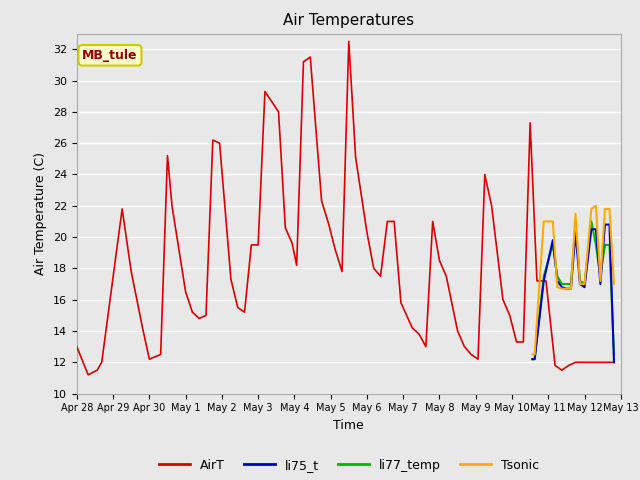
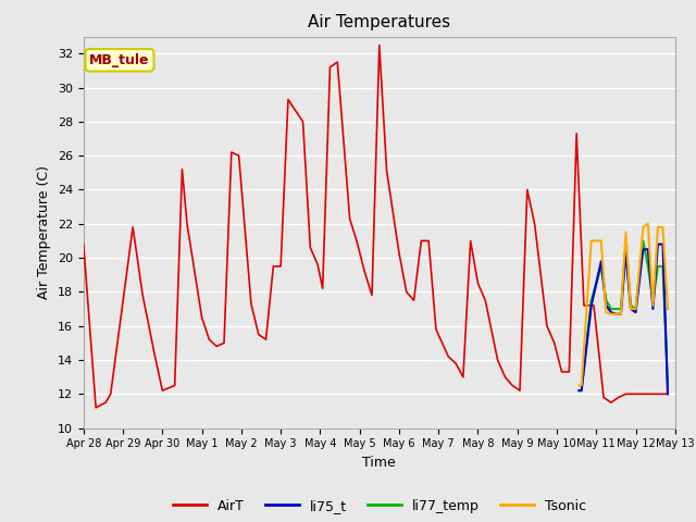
AirT/Apr 28: 13.0 -> 20.8
